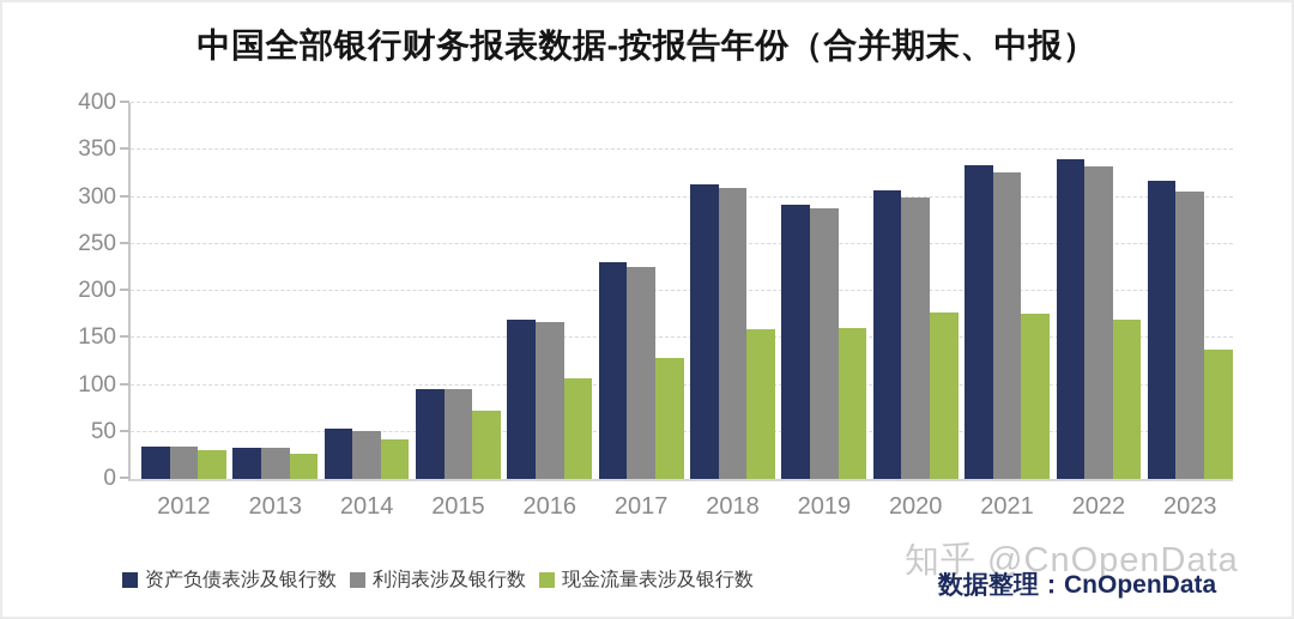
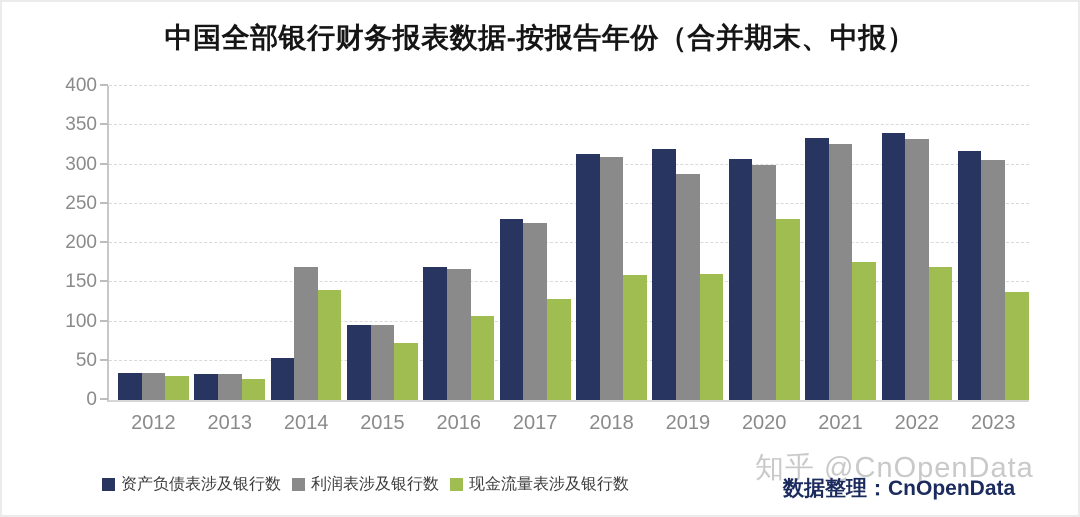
利润表涉及银行数/2014: 50 -> 170
现金流量表涉及银行数/2014: 40 -> 140
资产负债表涉及银行数/2019: 290 -> 320
现金流量表涉及银行数/2020: 180 -> 230
